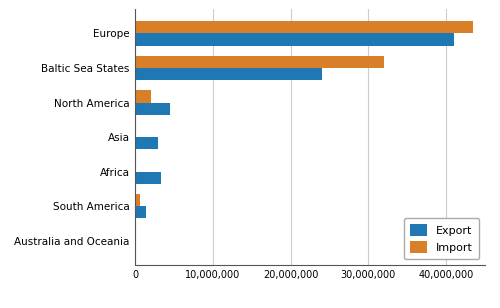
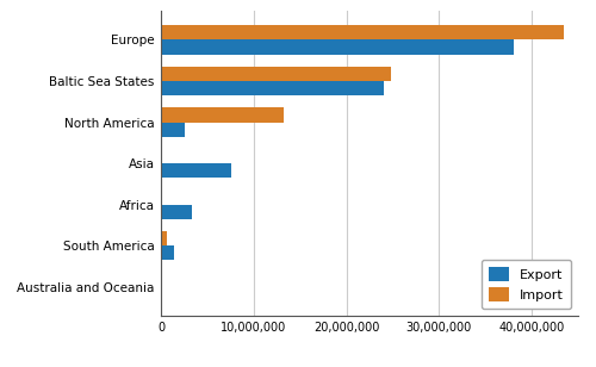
Export/Europe: 41,000,000 -> 38,000,000
Import/Baltic Sea States: 32,000,000 -> 24,800,000
Import/North America: 2,000,000 -> 13,200,000
Export/North America: 4,500,000 -> 2,600,000
Export/Asia: 2,900,000 -> 7,600,000
